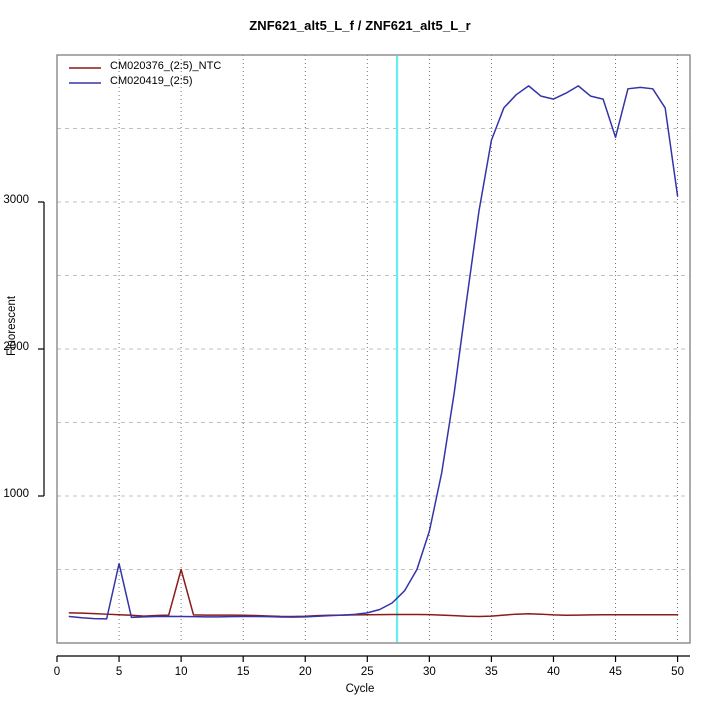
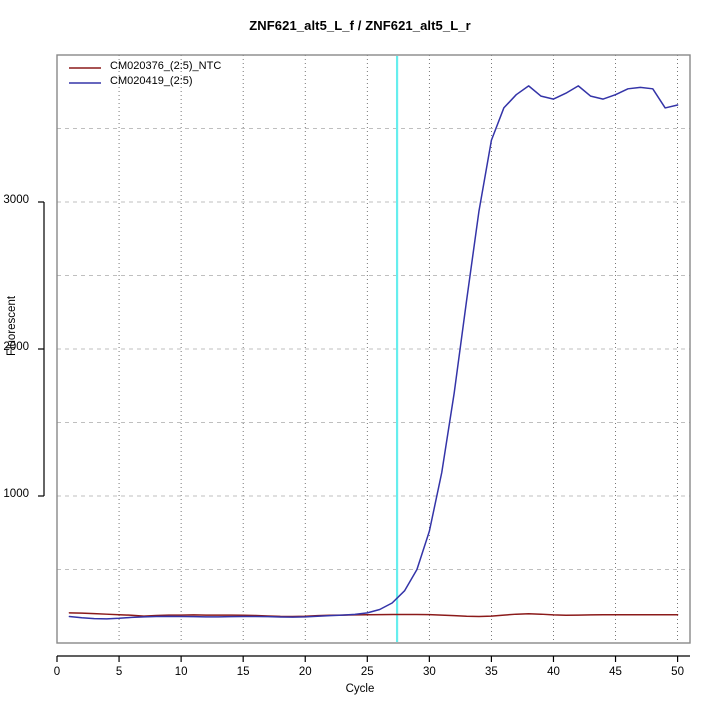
CM020419_(2:5)/5: 540 -> 170
CM020376_(2:5)_NTC/10: 500 -> 190
CM020419_(2:5)/45: 3440 -> 3730
CM020419_(2:5)/50: 3040 -> 3660
